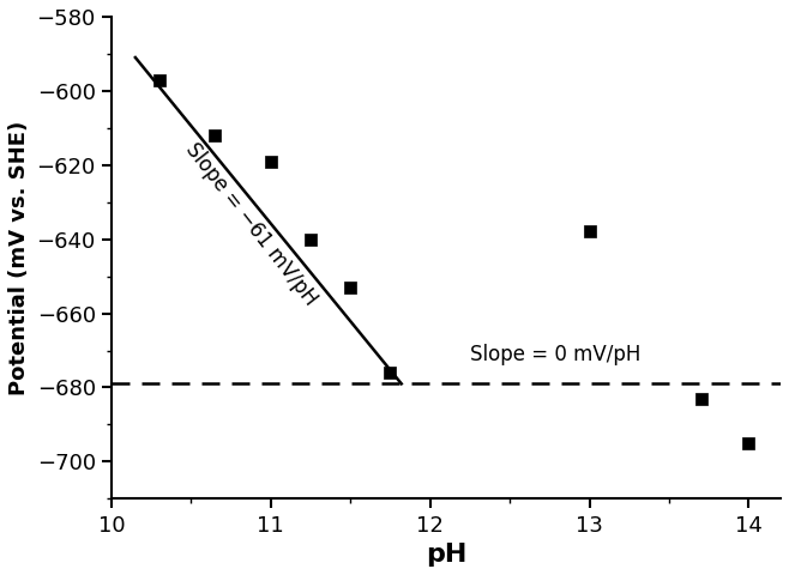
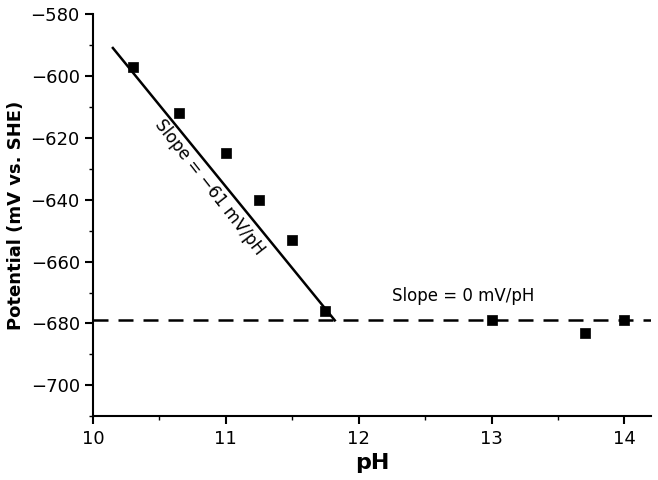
11: -619 -> -625
13: -638 -> -679
14: -695 -> -679
